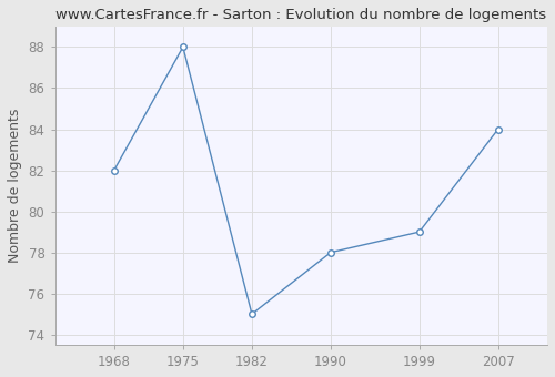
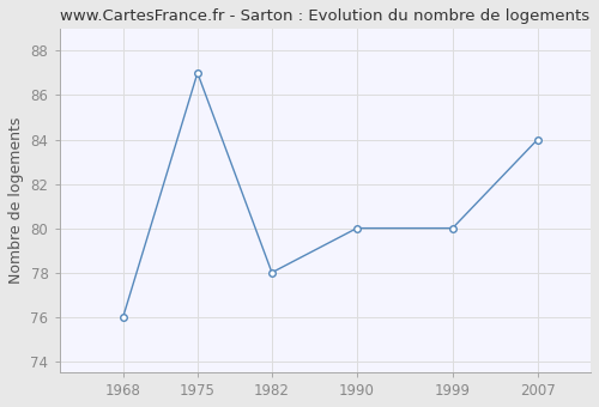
1968: 82 -> 76
1975: 88 -> 87
1982: 75 -> 78
1990: 78 -> 80
1999: 79 -> 80
